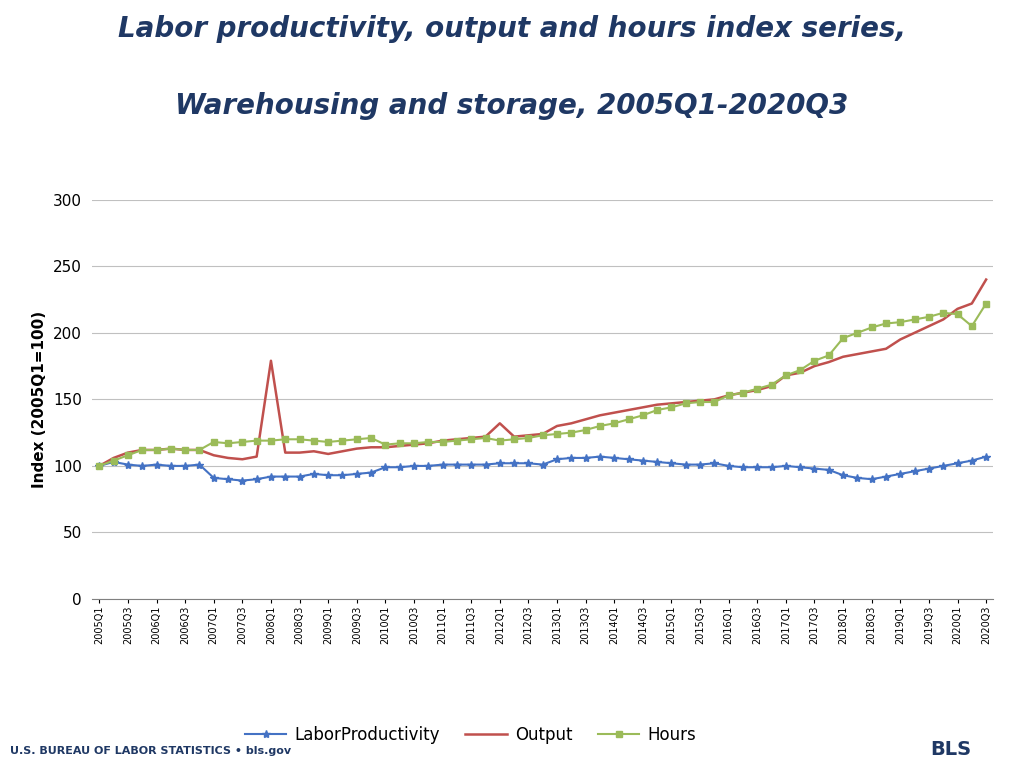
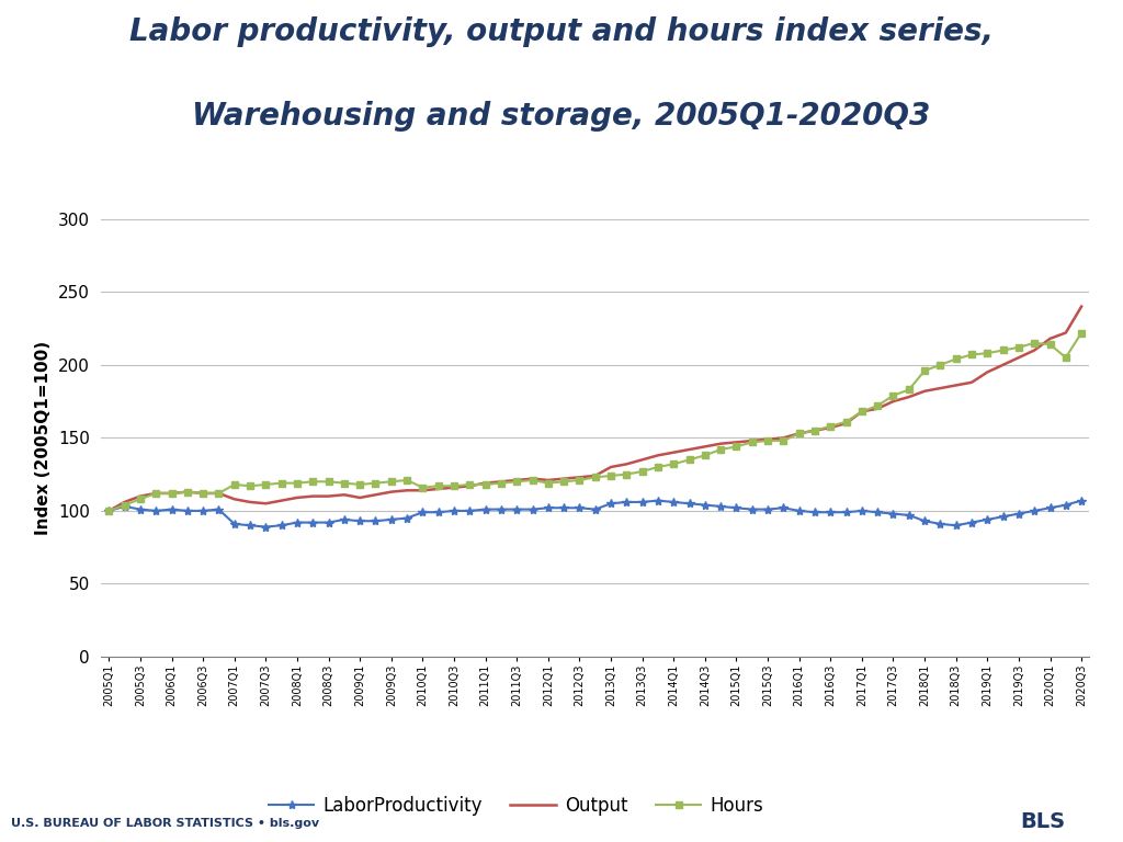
Output/2008Q1: 179 -> 109
Output/2012Q1: 132 -> 121
